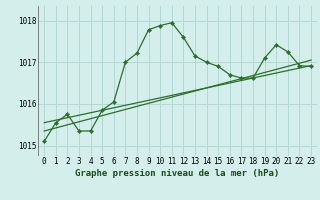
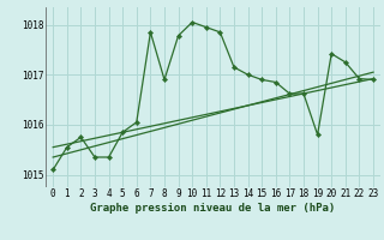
7: 1017.00 -> 1017.85
8: 1017.22 -> 1016.90
10: 1017.88 -> 1018.05
12: 1017.60 -> 1017.85
16: 1016.70 -> 1016.85
19: 1017.10 -> 1015.80
